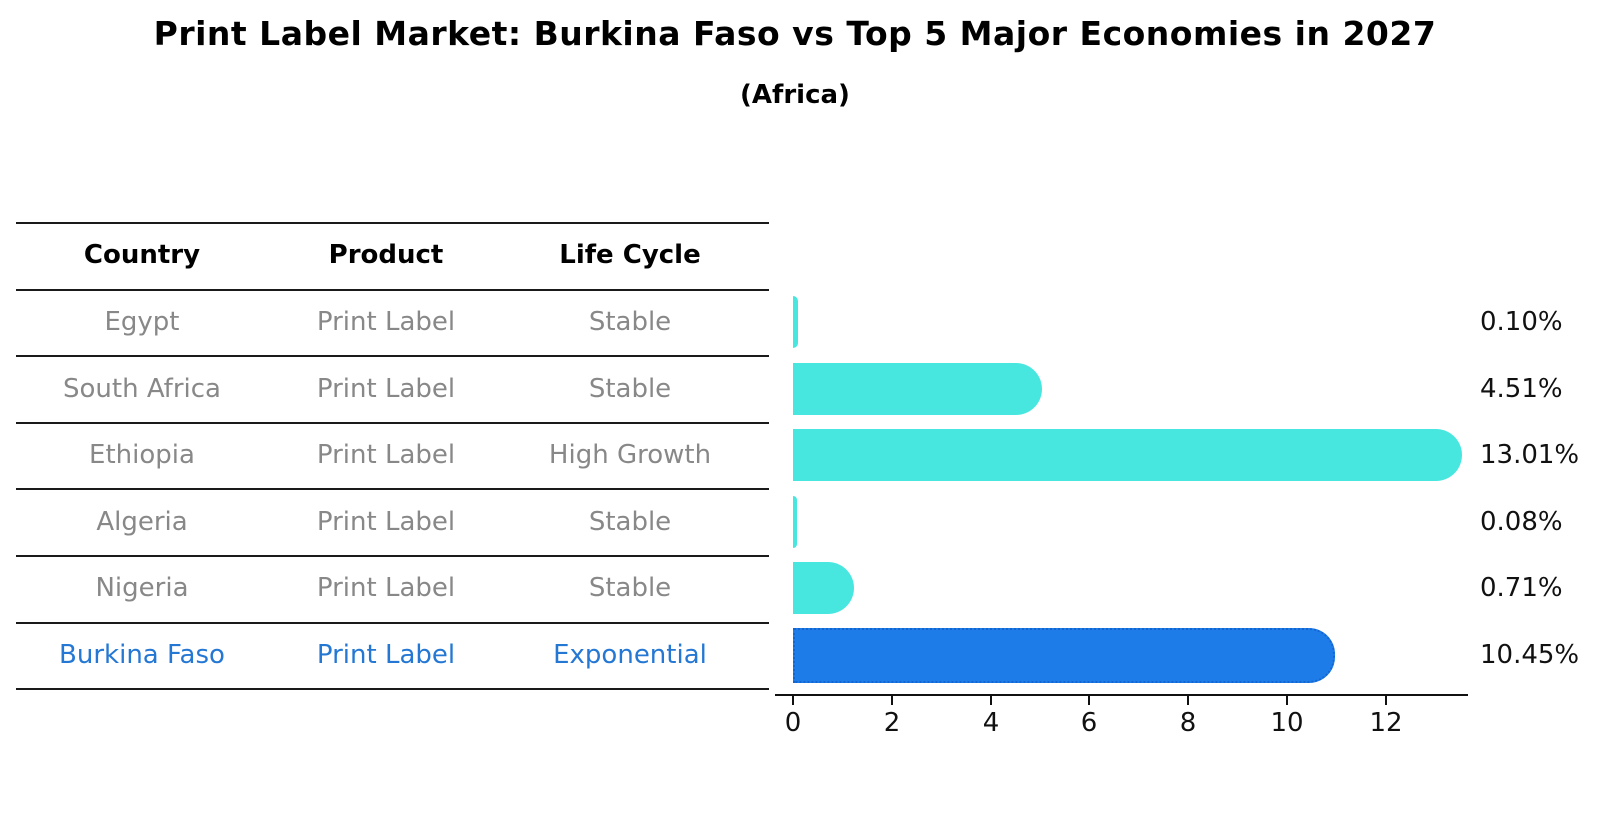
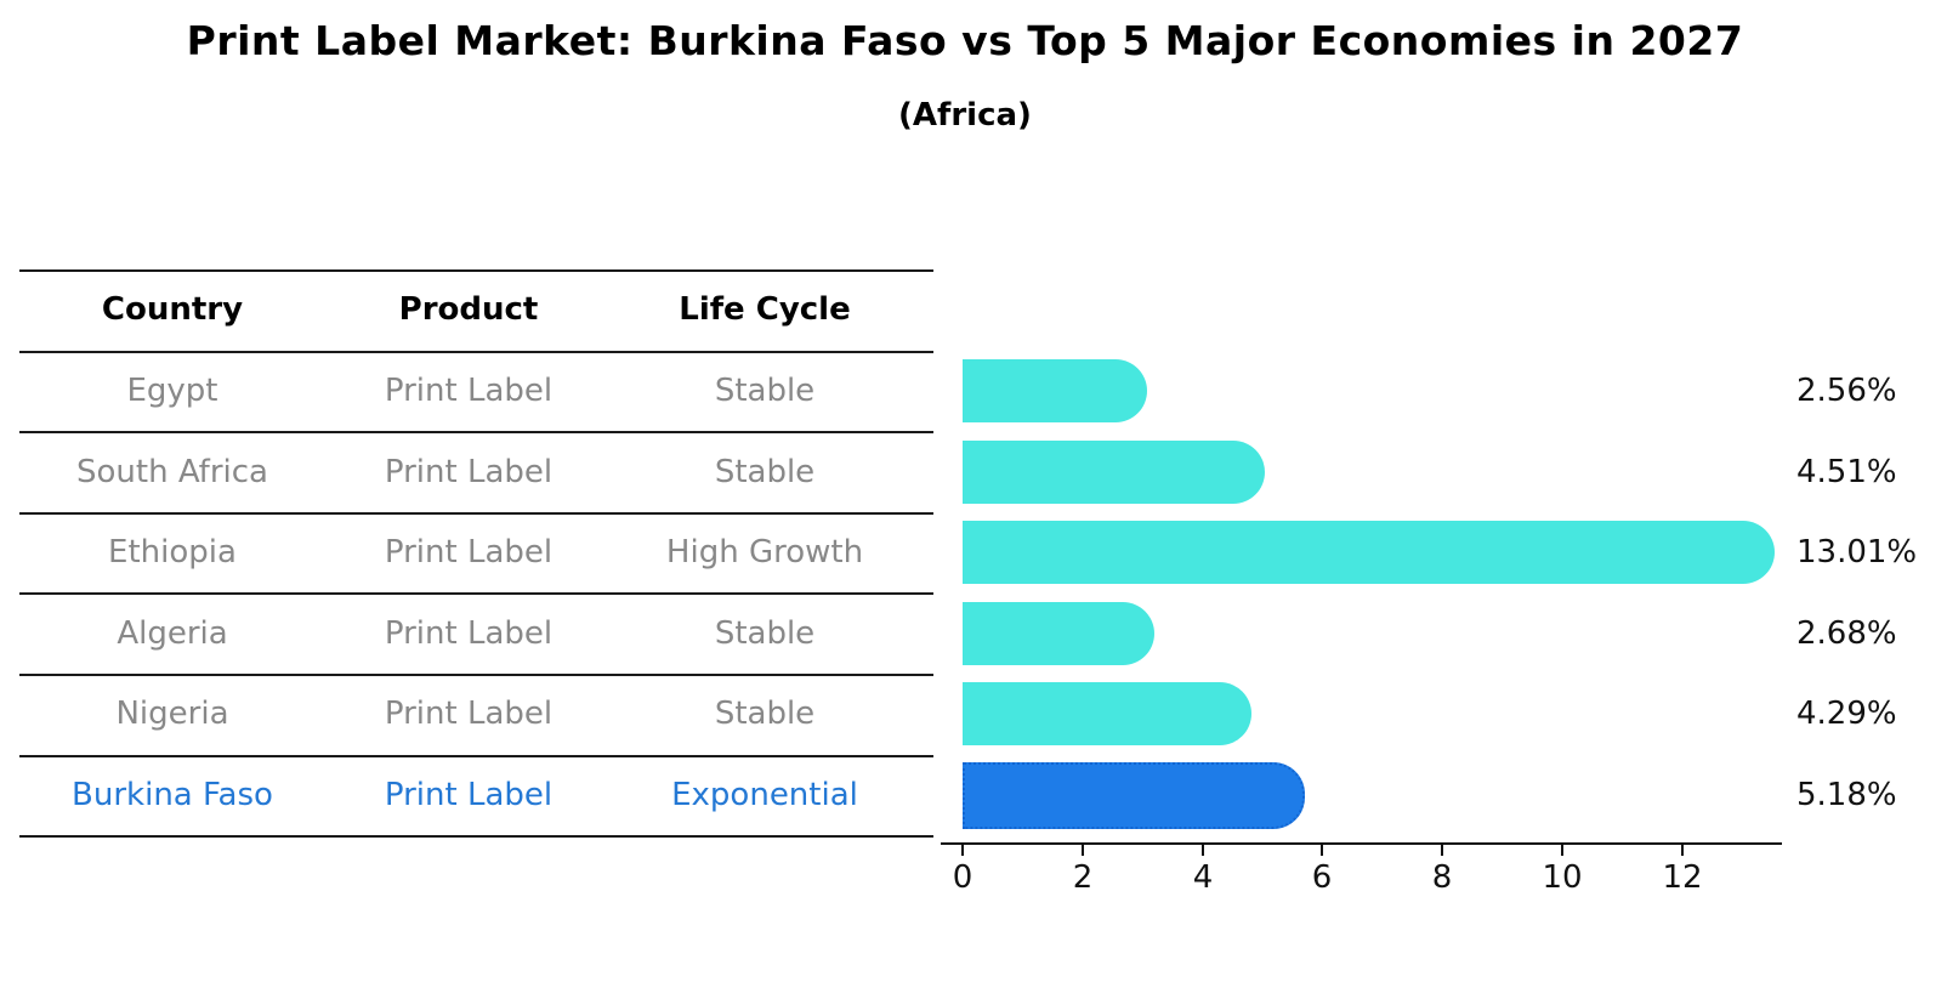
Egypt: 0.10% -> 2.56%
Algeria: 0.08% -> 2.68%
Nigeria: 0.71% -> 4.29%
Burkina Faso: 10.45% -> 5.18%
